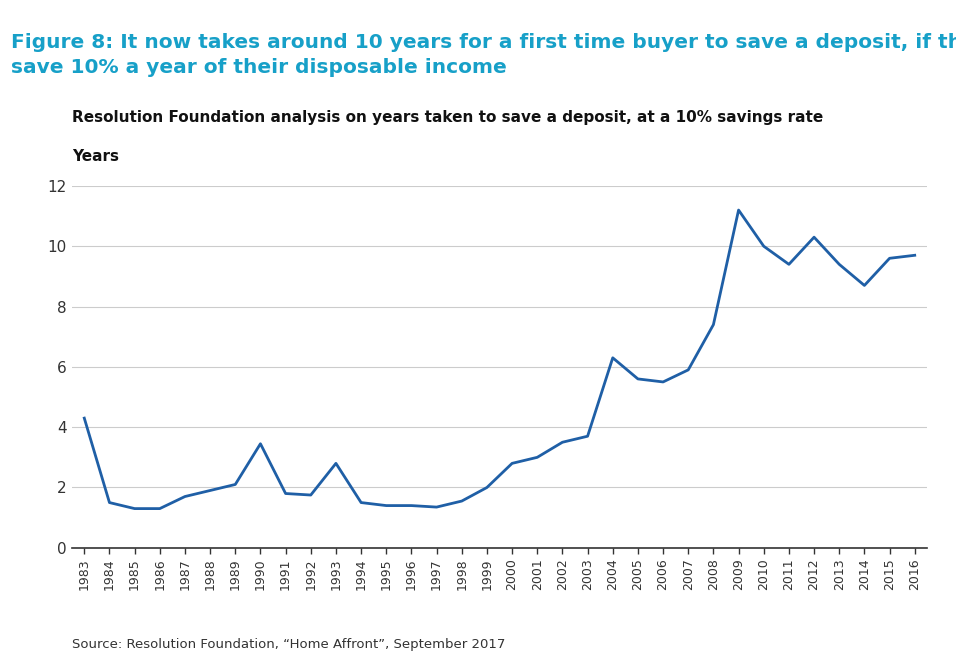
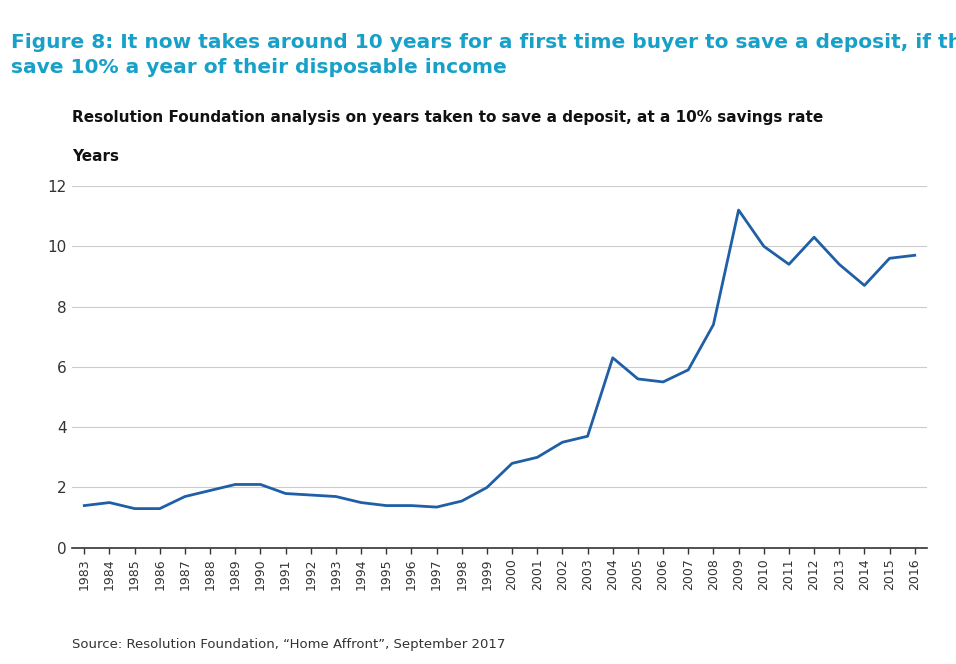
1983: 4.30 -> 1.40
1990: 3.45 -> 2.10
1993: 2.80 -> 1.70
